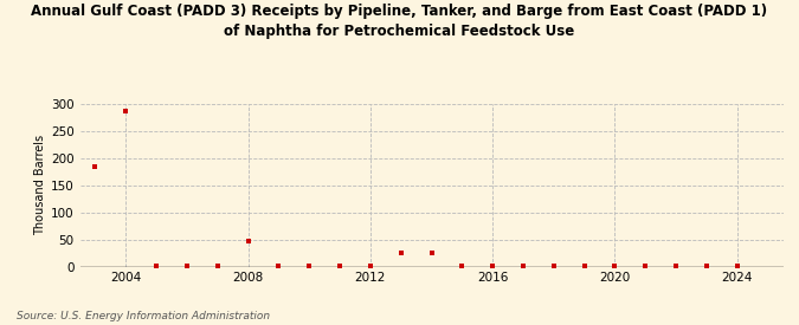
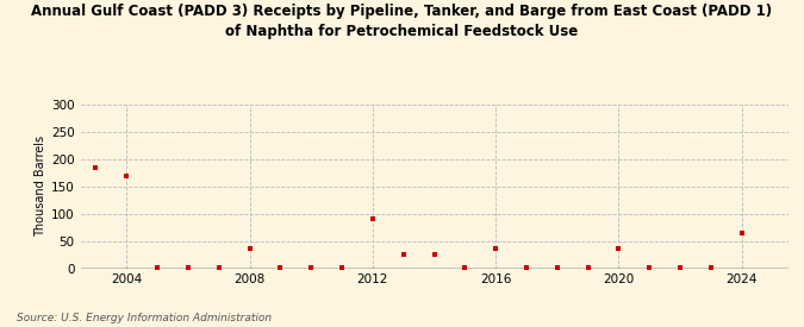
2004: 288 -> 170
2008: 48 -> 35
2012: 2 -> 90
2016: 2 -> 35
2020: 2 -> 35
2024: 2 -> 65
